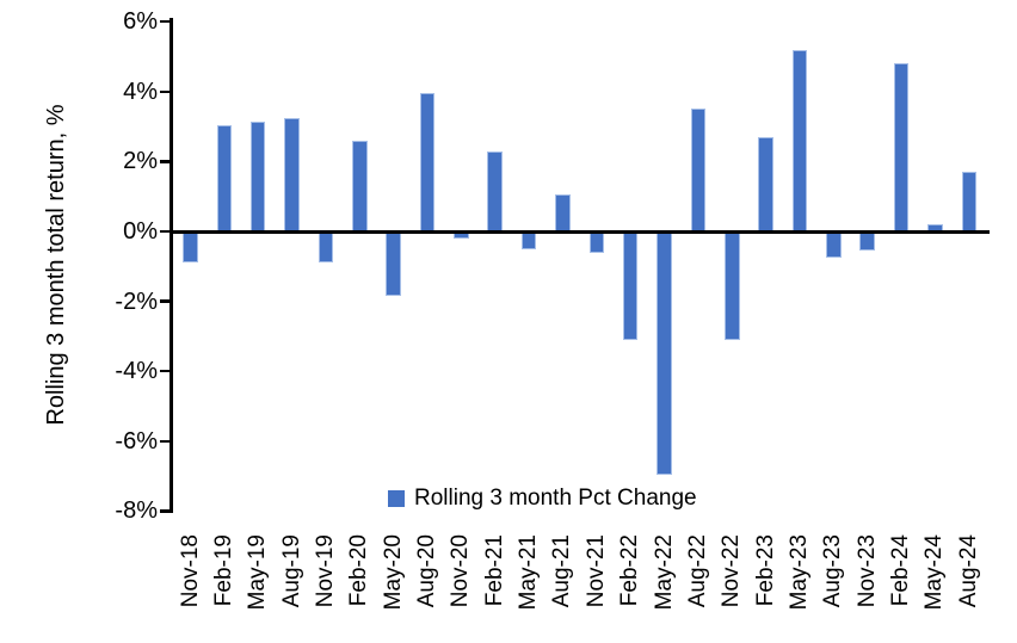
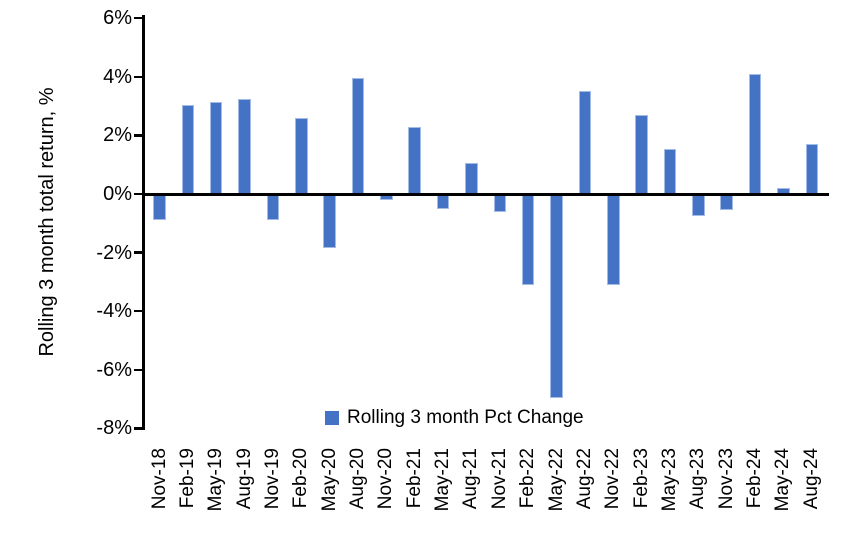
May-23: 5.2% -> 1.6%
Feb-24: 4.8% -> 4.1%
